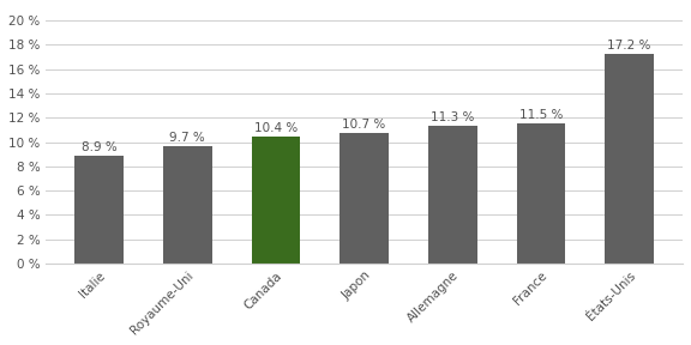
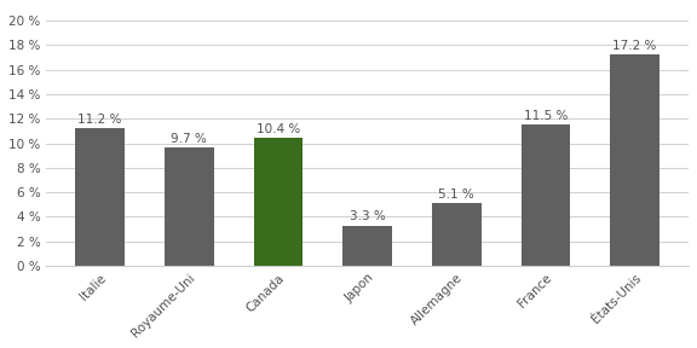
Italie: 8.9 -> 11.2
Japon: 10.7 -> 3.3
Allemagne: 11.3 -> 5.1
